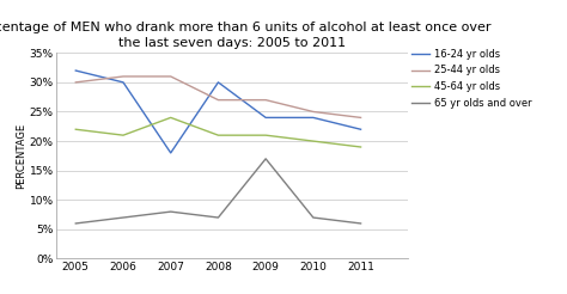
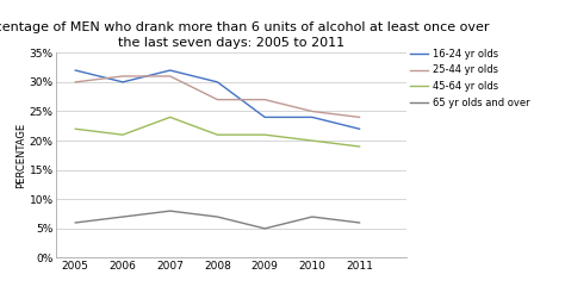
16-24 yr olds/2007: 18% -> 32%
65 yr olds and over/2009: 17% -> 5%
